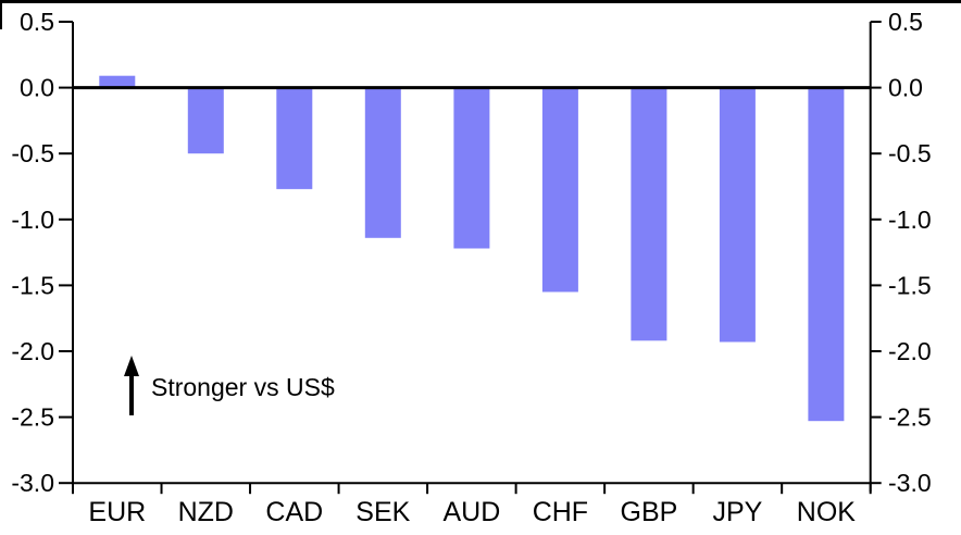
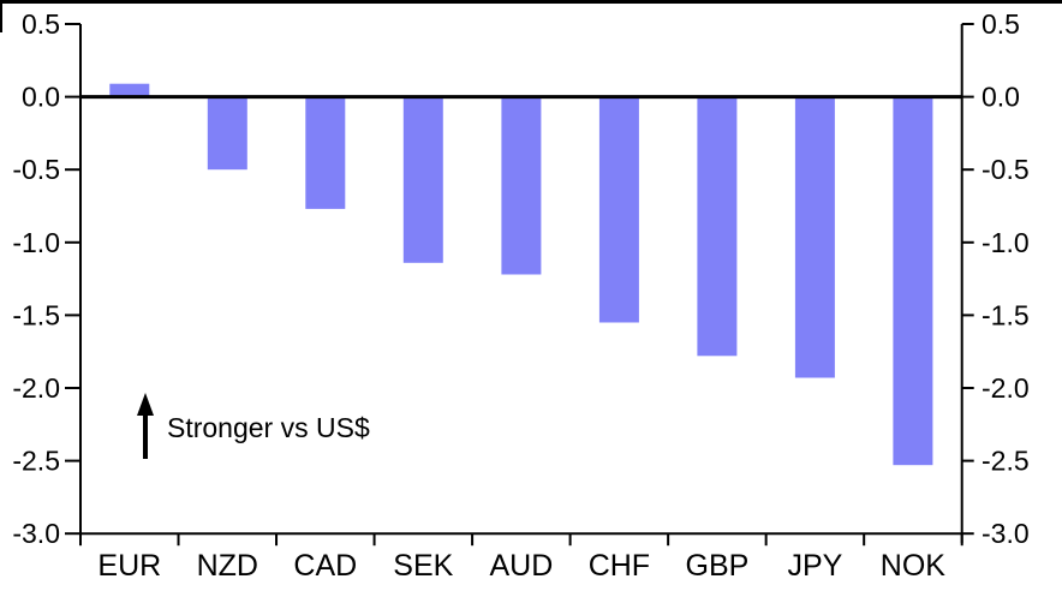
GBP: -1.92 -> -1.78
